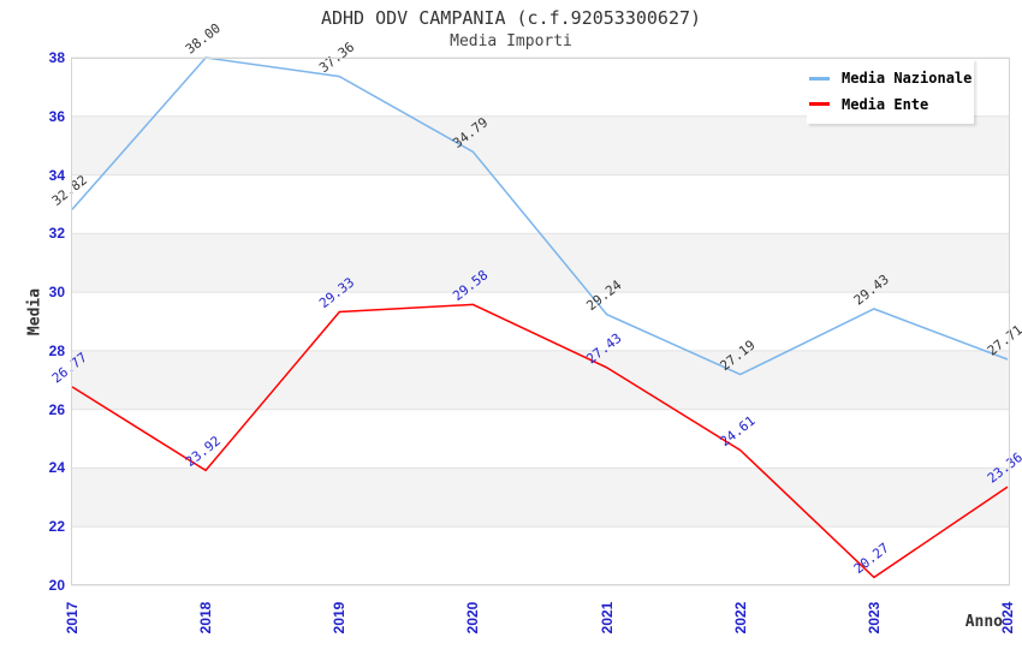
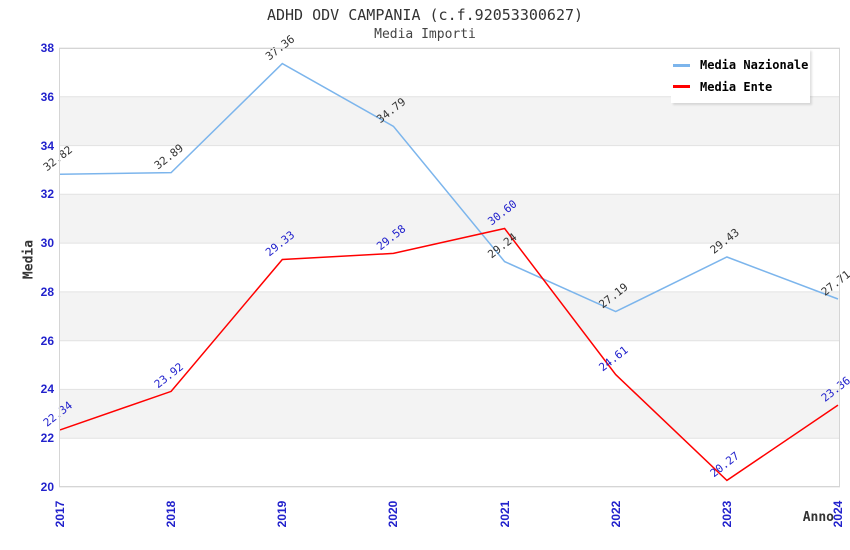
Media Ente/2017: 26.77 -> 22.34
Media Nazionale/2018: 38.00 -> 32.89
Media Ente/2021: 27.43 -> 30.60
